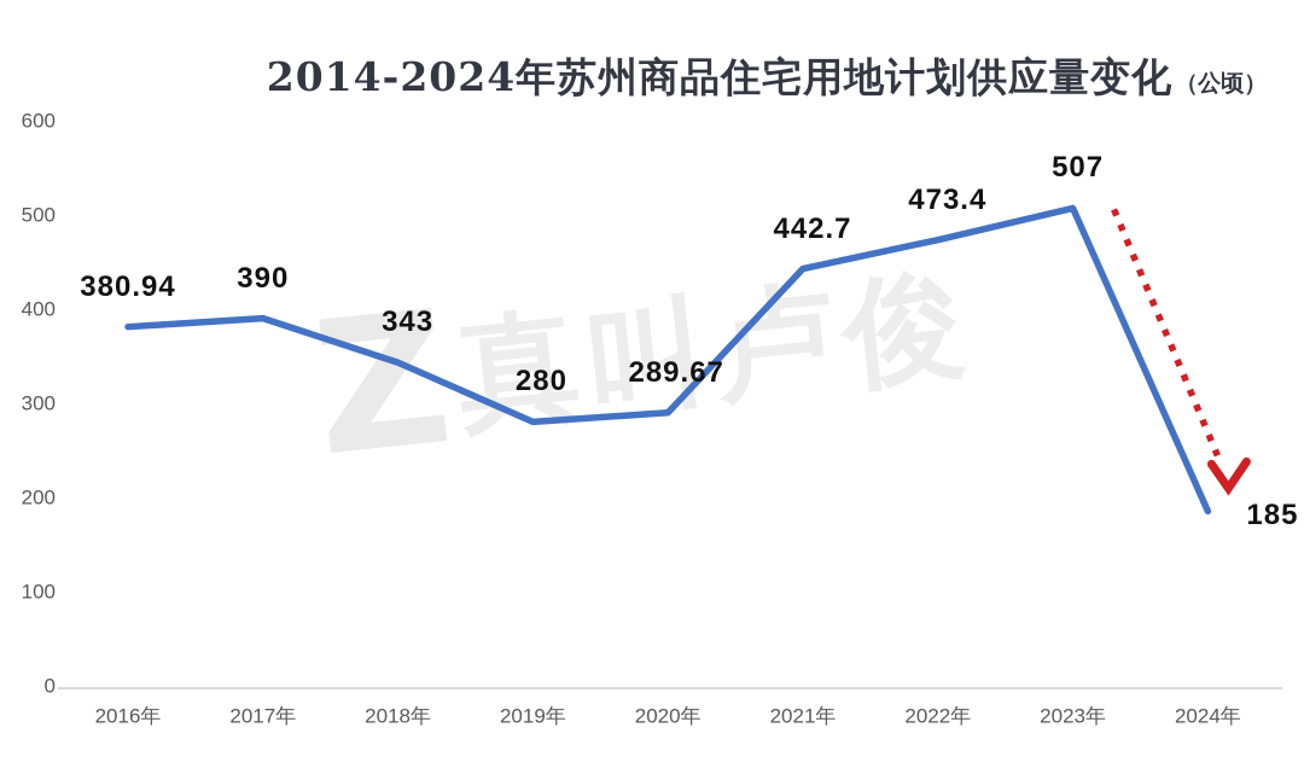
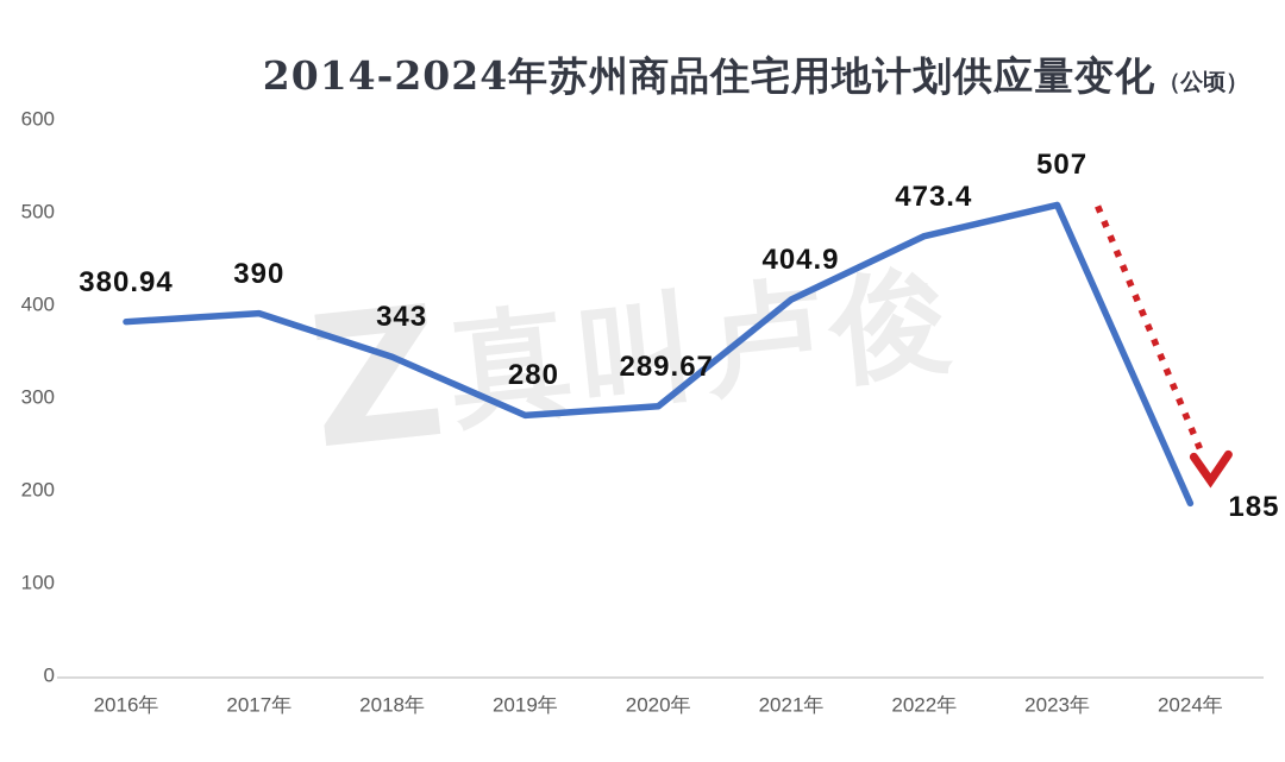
2021年: 442.7 -> 404.9
